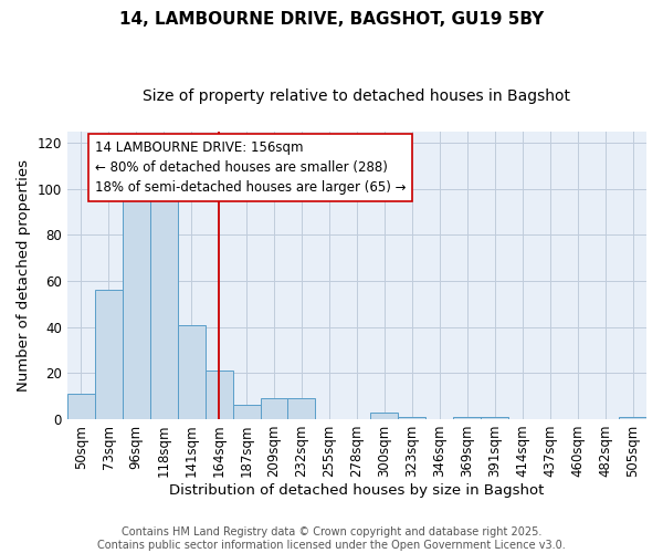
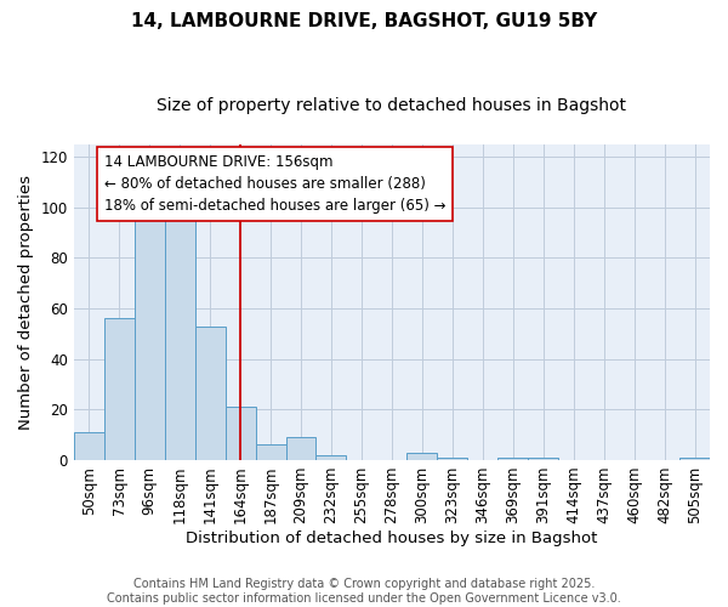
141sqm: 41 -> 53
232sqm: 9 -> 2
